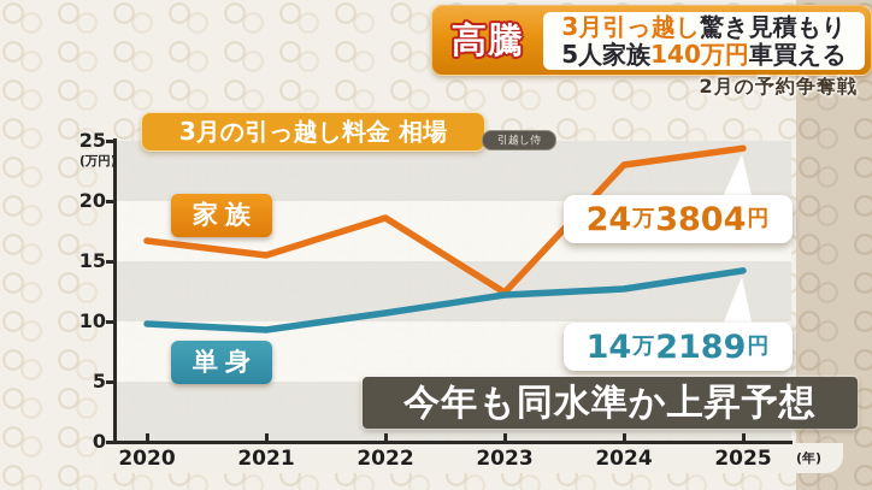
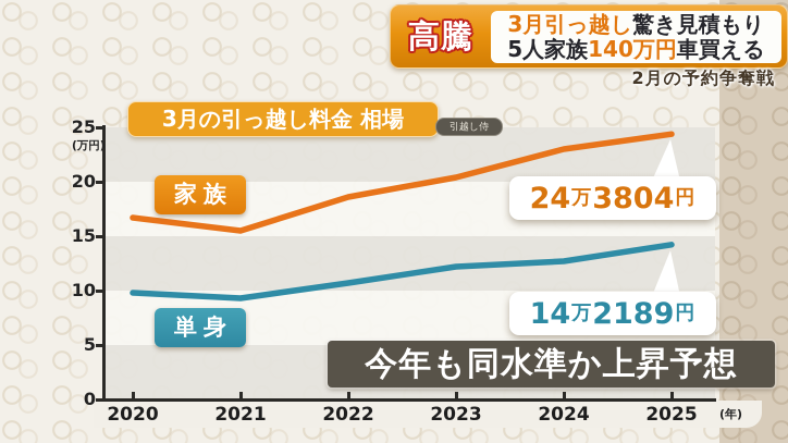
家族/2023: 12.4 -> 20.4
